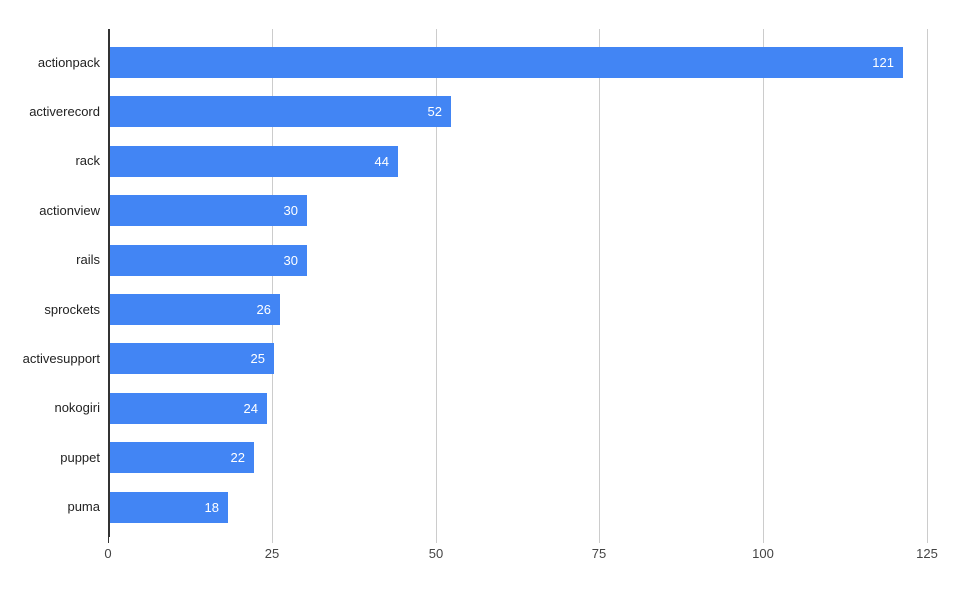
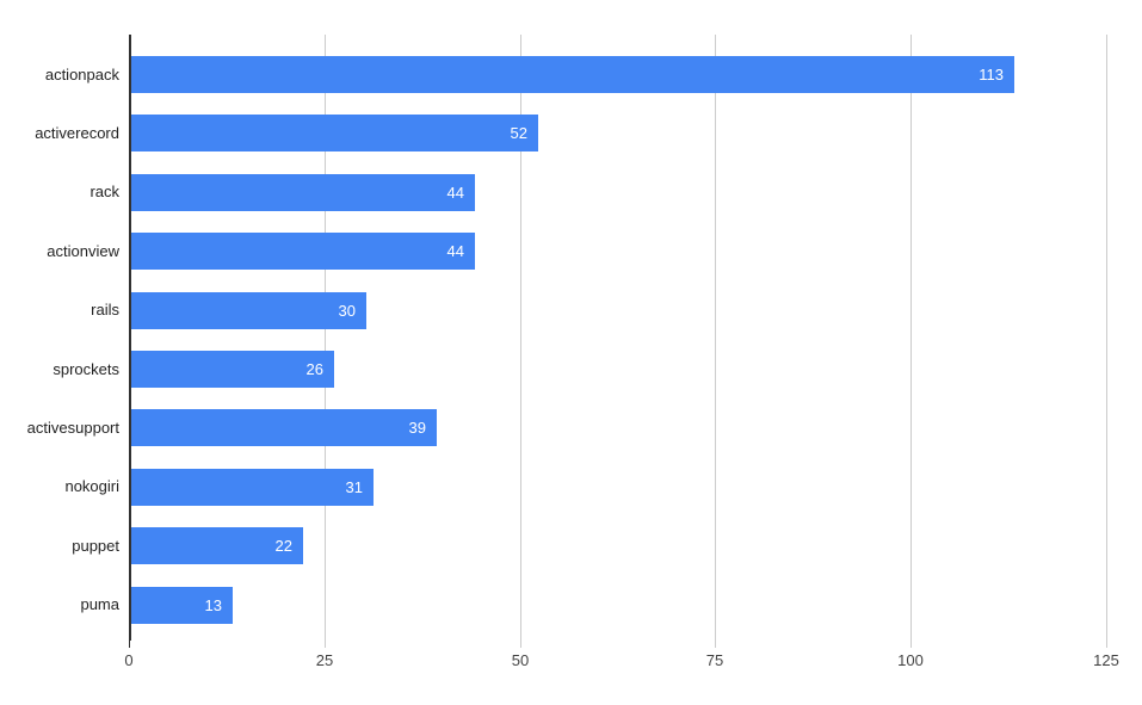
actionpack: 121 -> 113
actionview: 30 -> 44
activesupport: 25 -> 39
nokogiri: 24 -> 31
puma: 18 -> 13
